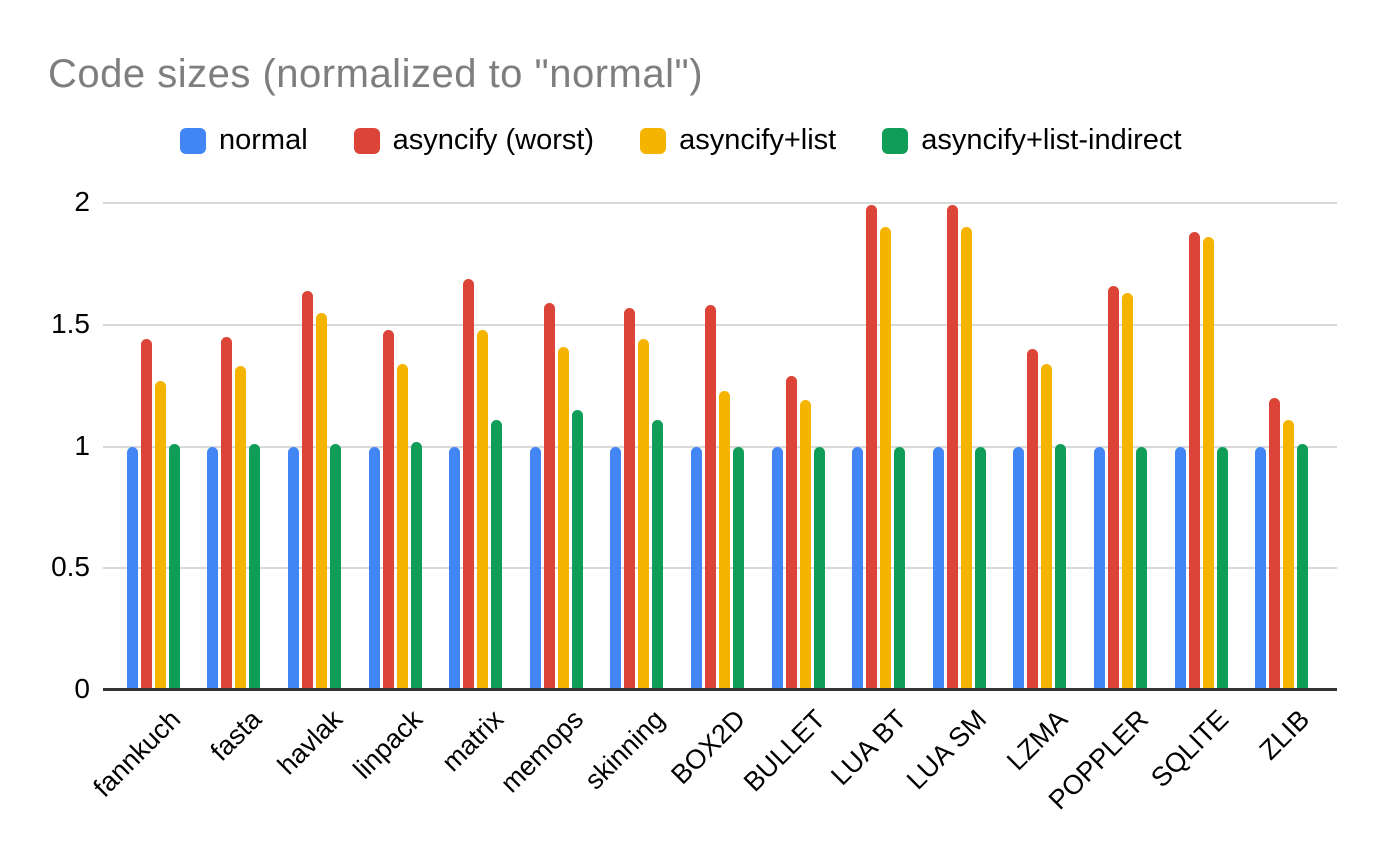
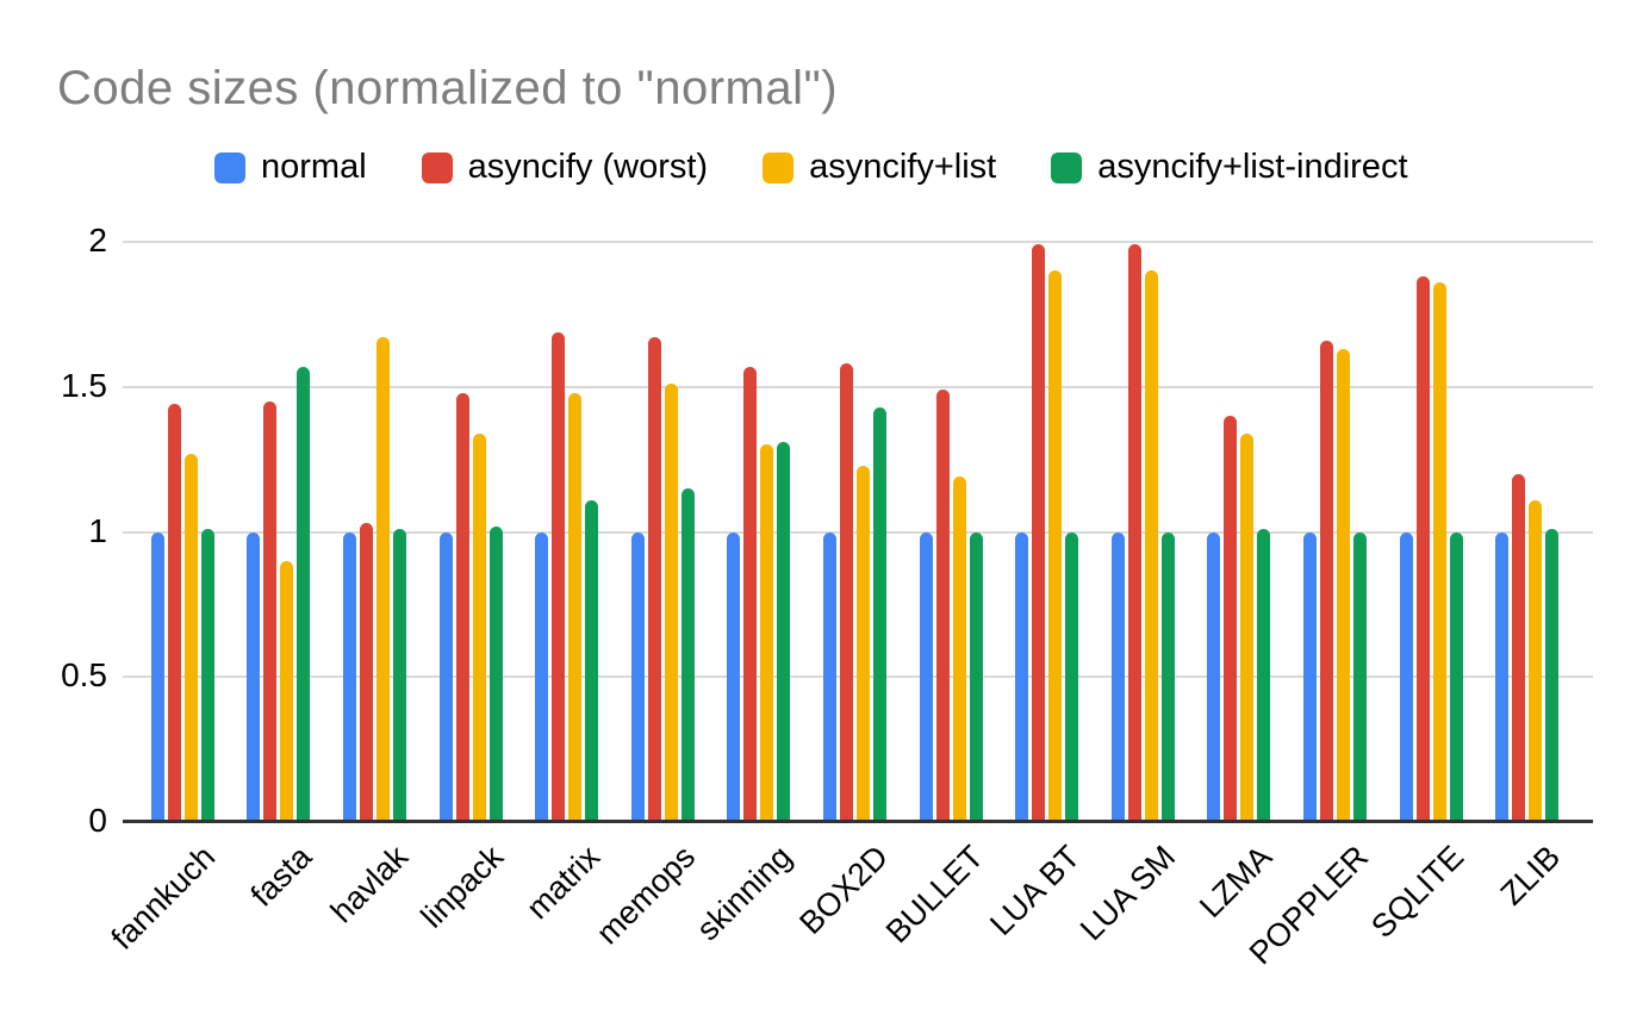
asyncify+list/fasta: 1.33 -> 0.90
asyncify+list-indirect/fasta: 1.01 -> 1.57
asyncify (worst)/havlak: 1.64 -> 1.03
asyncify+list/havlak: 1.55 -> 1.67
asyncify (worst)/memops: 1.59 -> 1.67
asyncify+list/memops: 1.41 -> 1.51
asyncify+list/skinning: 1.44 -> 1.30
asyncify+list-indirect/skinning: 1.11 -> 1.31
asyncify+list-indirect/BOX2D: 1.00 -> 1.43
asyncify (worst)/BULLET: 1.29 -> 1.49
